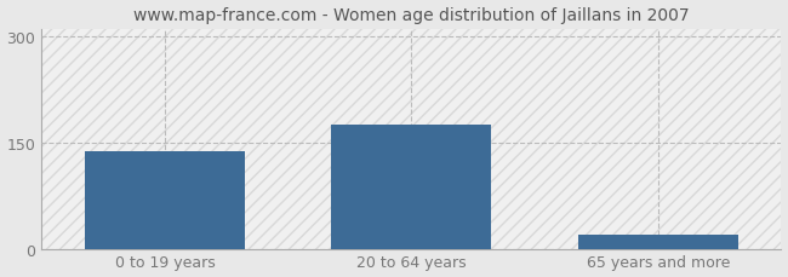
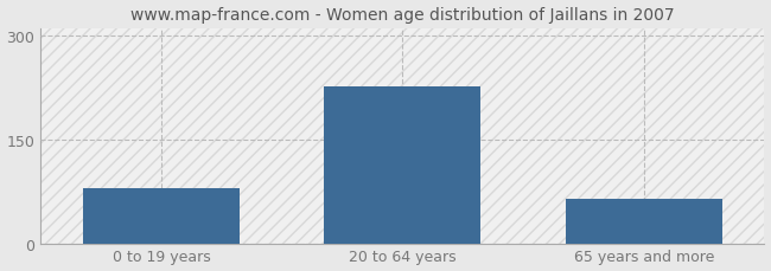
0 to 19 years: 137 -> 80
20 to 64 years: 175 -> 226
65 years and more: 20 -> 64
